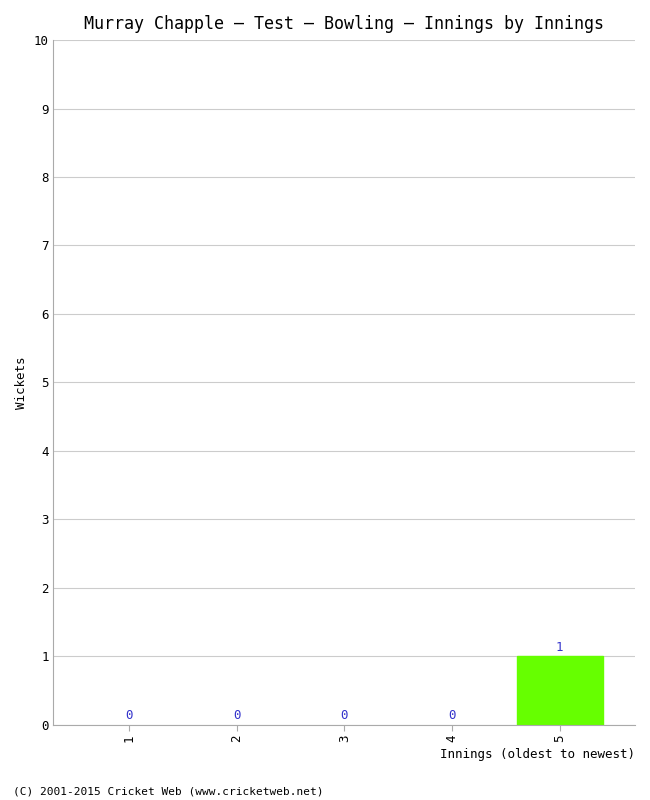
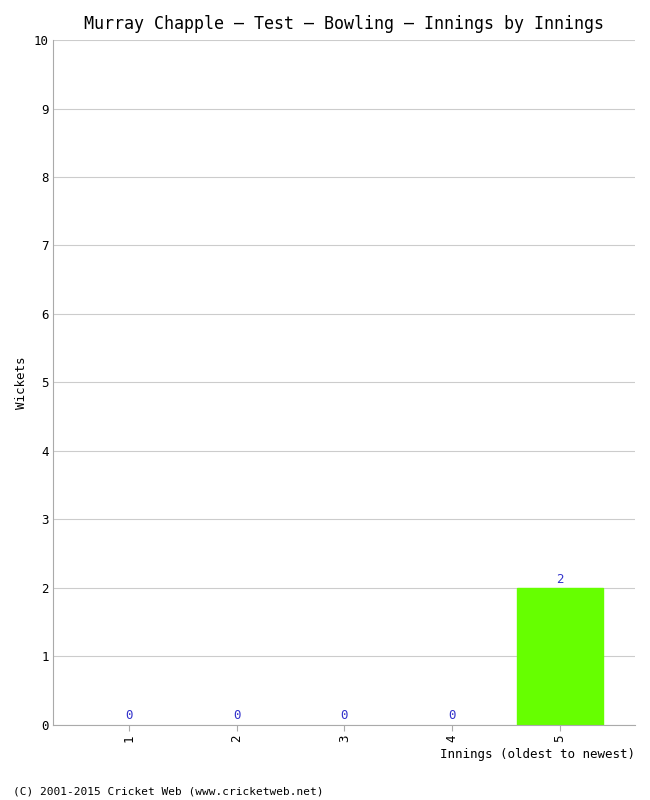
5: 1 -> 2
